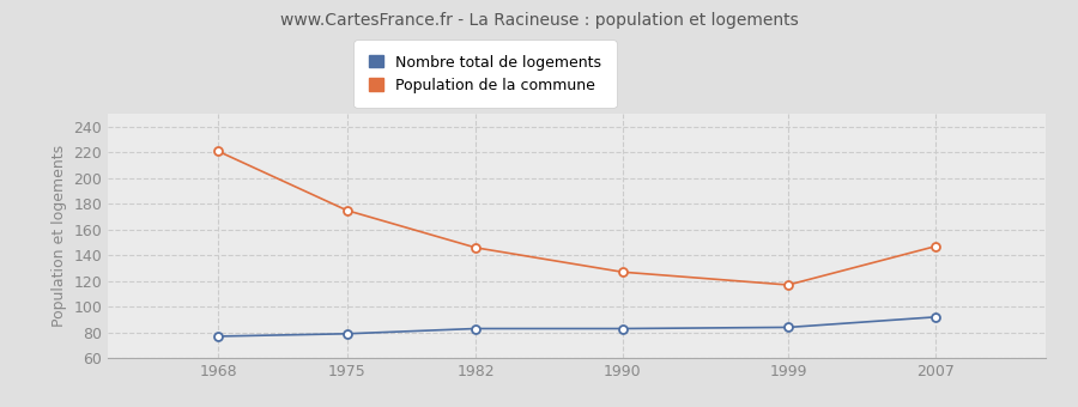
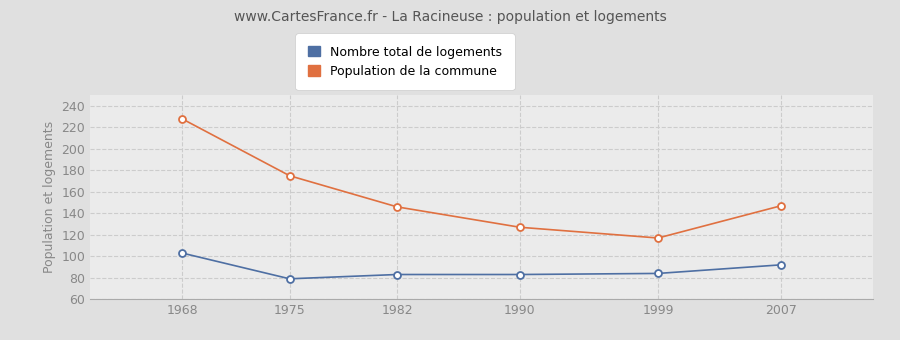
Nombre total de logements/1968: 77 -> 103
Population de la commune/1968: 221 -> 228
